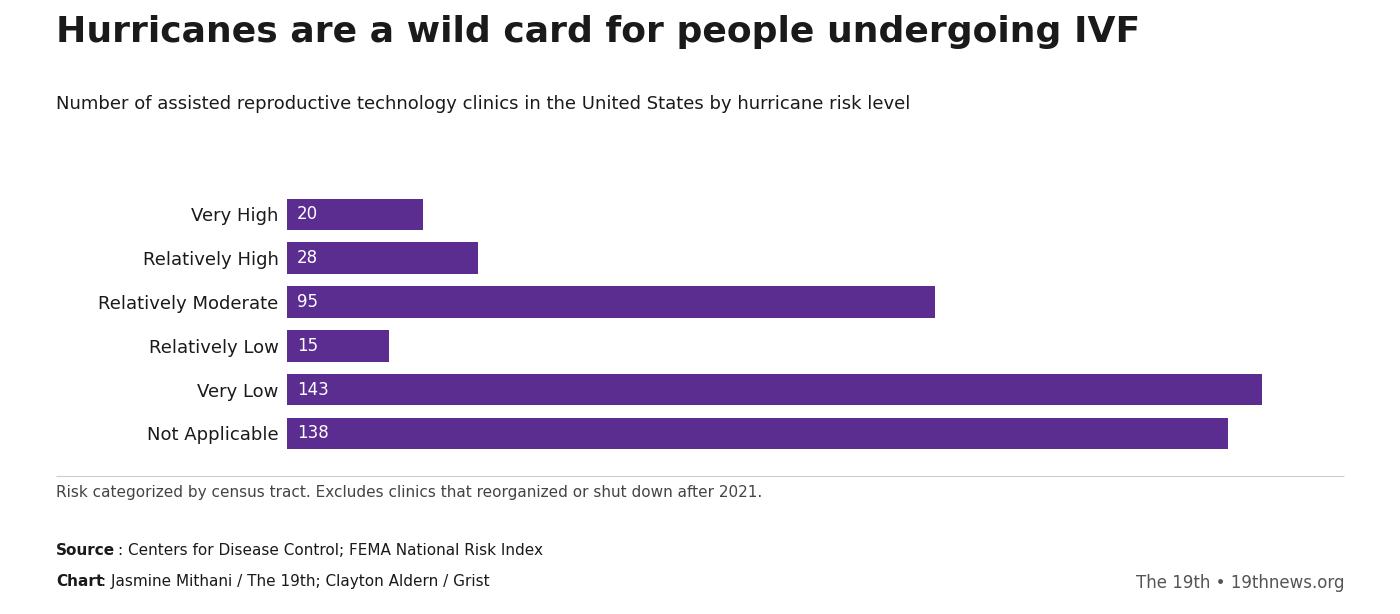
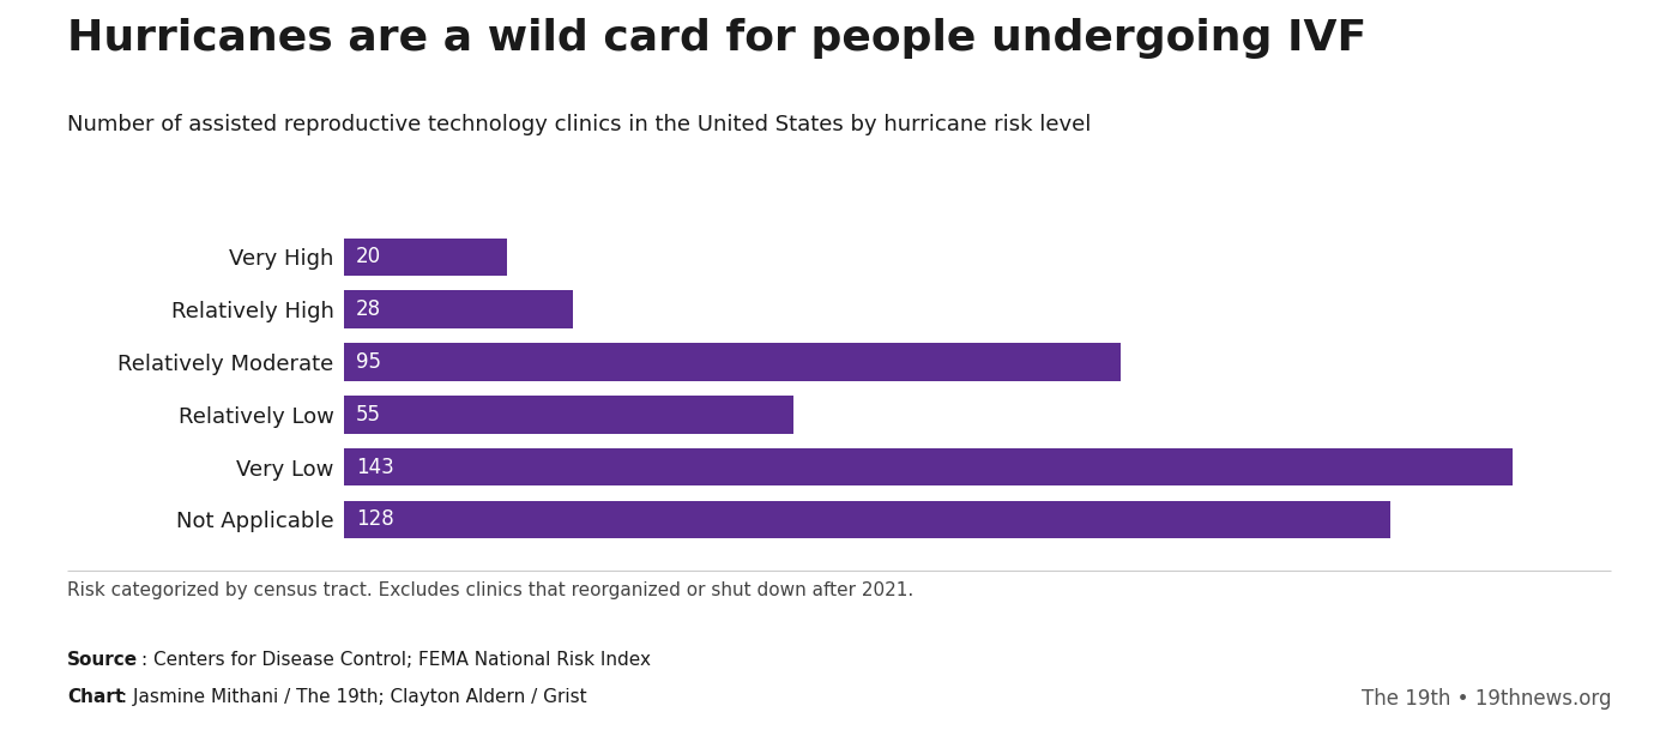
Relatively Low: 15 -> 55
Not Applicable: 138 -> 128
